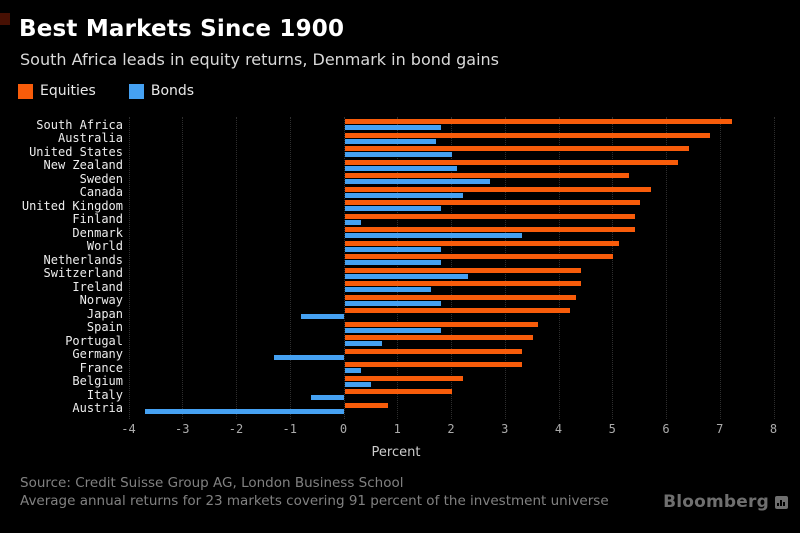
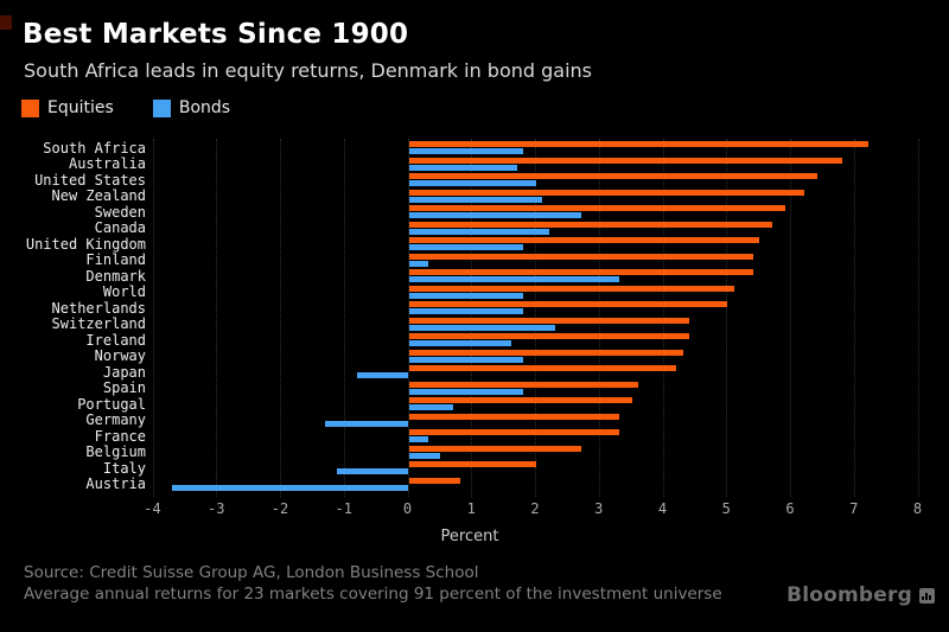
Equities/Sweden: 5.3 -> 5.9
Equities/Belgium: 2.2 -> 2.7
Bonds/Italy: -0.6 -> -1.1
